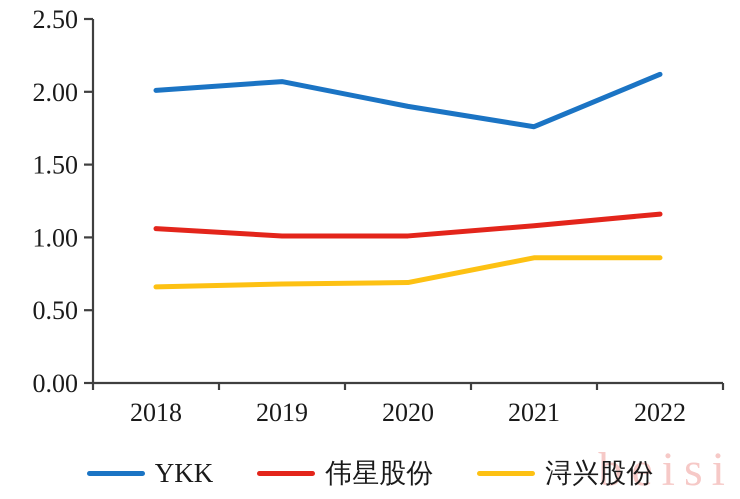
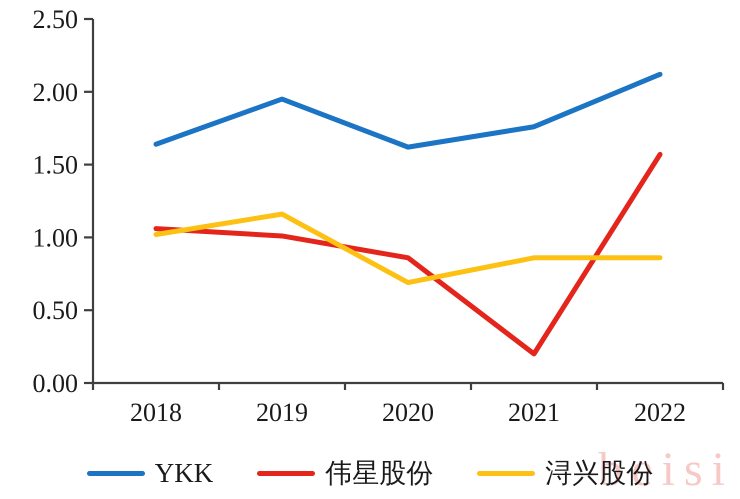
YKK/2018: 2.01 -> 1.64
浔兴股份/2018: 0.66 -> 1.02
YKK/2019: 2.07 -> 1.95
浔兴股份/2019: 0.68 -> 1.16
YKK/2020: 1.90 -> 1.62
伟星股份/2020: 1.01 -> 0.86
伟星股份/2021: 1.08 -> 0.20
伟星股份/2022: 1.16 -> 1.57
